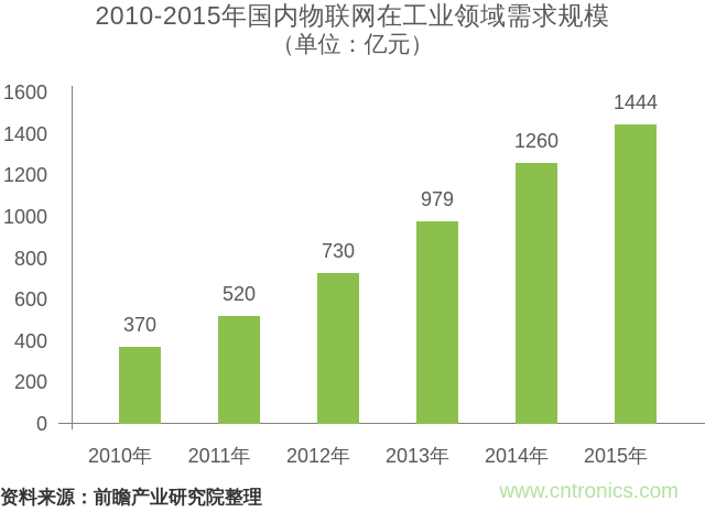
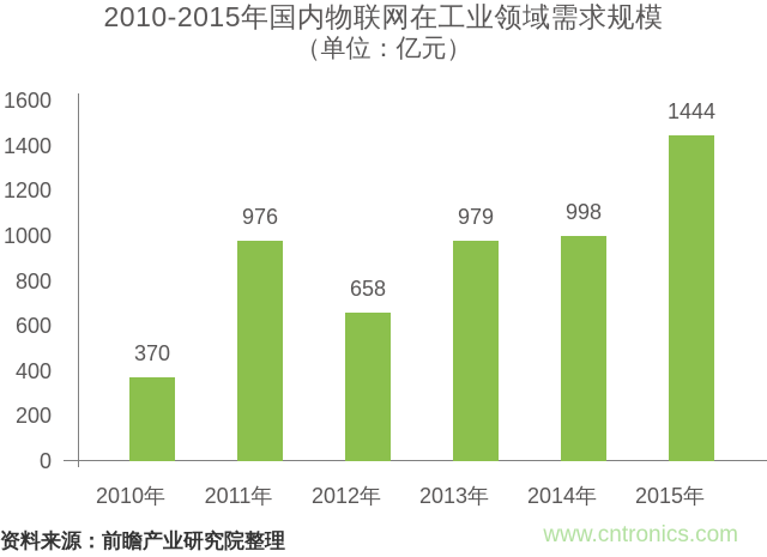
2011年: 520 -> 976
2012年: 730 -> 658
2014年: 1260 -> 998
